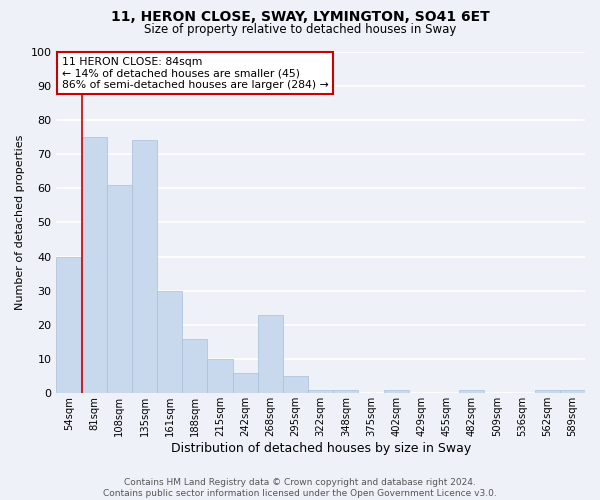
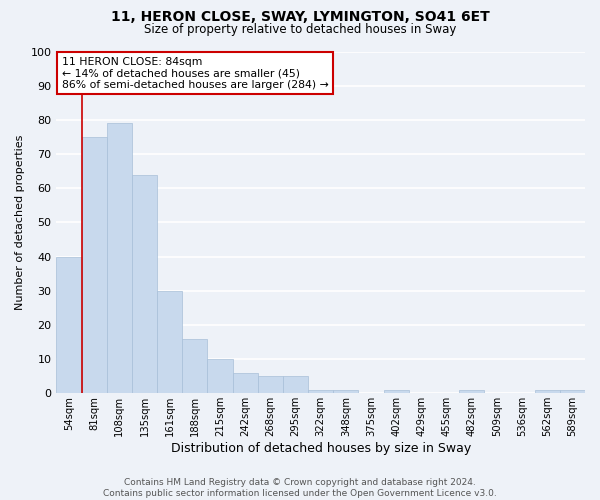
108sqm: 61 -> 79
135sqm: 74 -> 64
268sqm: 23 -> 5
